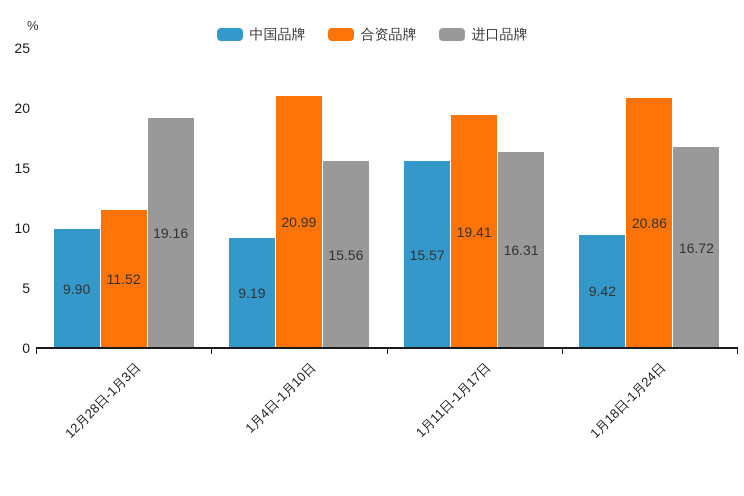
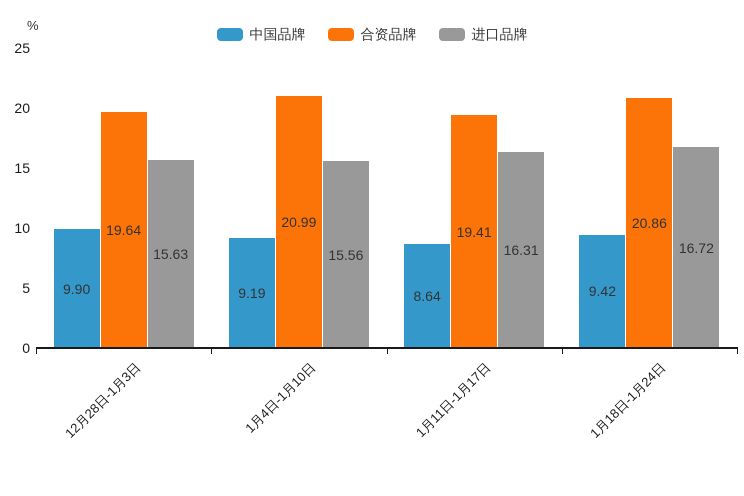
合资品牌/12月28日-1月3日: 11.52 -> 19.64
进口品牌/12月28日-1月3日: 19.16 -> 15.63
中国品牌/1月11日-1月17日: 15.57 -> 8.64
